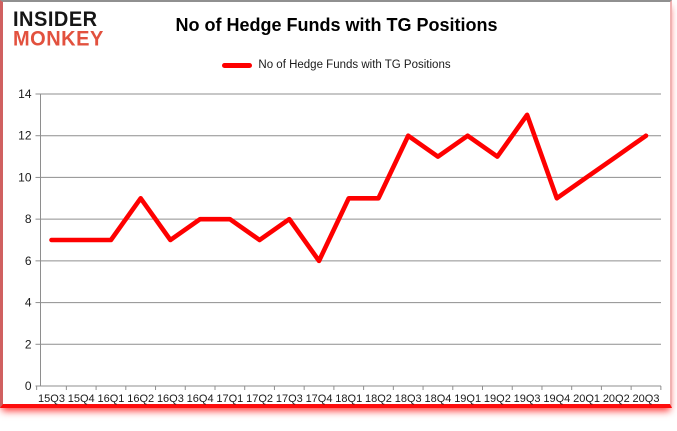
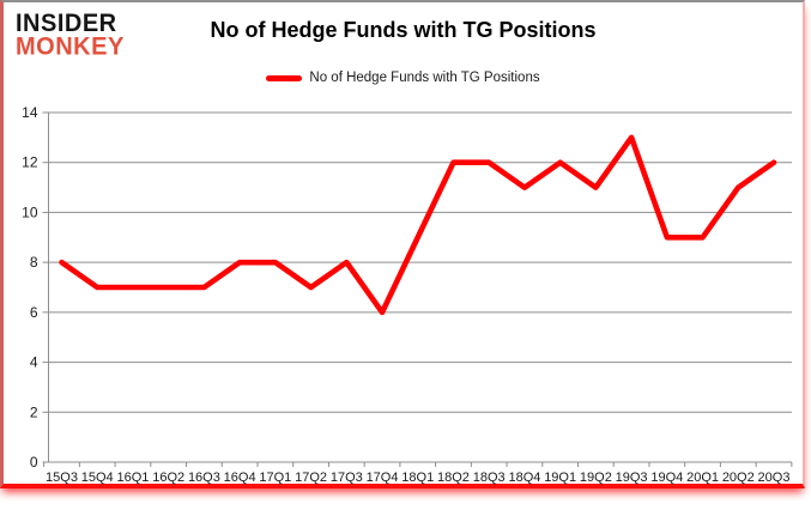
15Q3: 7 -> 8
16Q2: 9 -> 7
18Q2: 9 -> 12
20Q1: 10 -> 9
